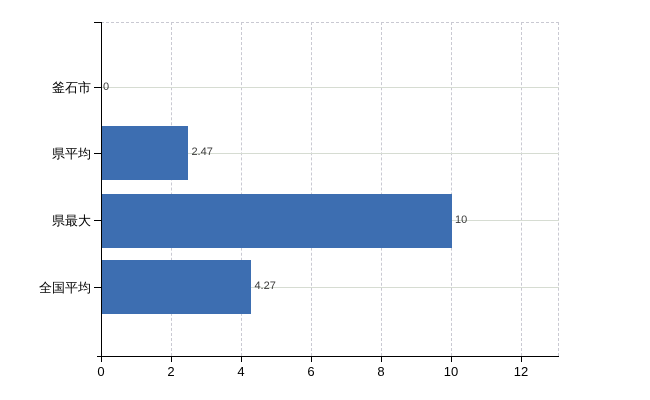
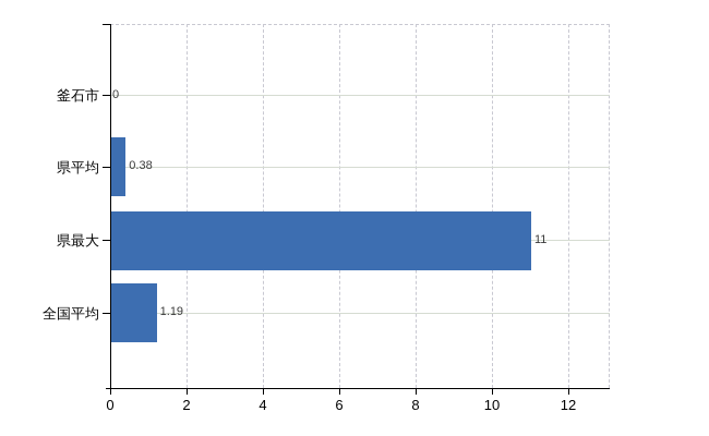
県平均: 2.47 -> 0.38
県最大: 10 -> 11
全国平均: 4.27 -> 1.19
